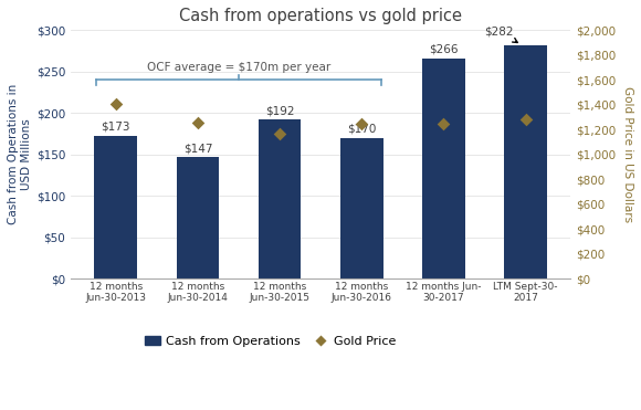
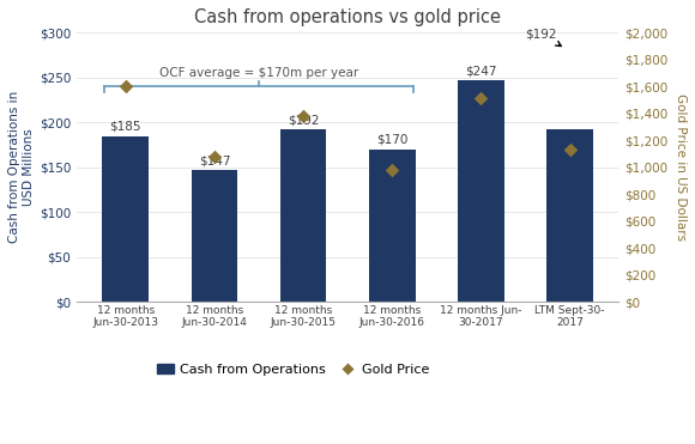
Cash from Operations/12 months Jun-30-2013: $173 -> $185
Gold Price/12 months Jun-30-2013: $1,410 -> $1,600
Gold Price/12 months Jun-30-2014: $1,260 -> $1,080
Gold Price/12 months Jun-30-2015: $1,160 -> $1,380
Gold Price/12 months Jun-30-2016: $1,250 -> $980
Cash from Operations/12 months Jun- 30-2017: $266 -> $247
Gold Price/12 months Jun- 30-2017: $1,250 -> $1,510
Cash from Operations/LTM Sept-30- 2017: $282 -> $192
Gold Price/LTM Sept-30- 2017: $1,280 -> $1,130
